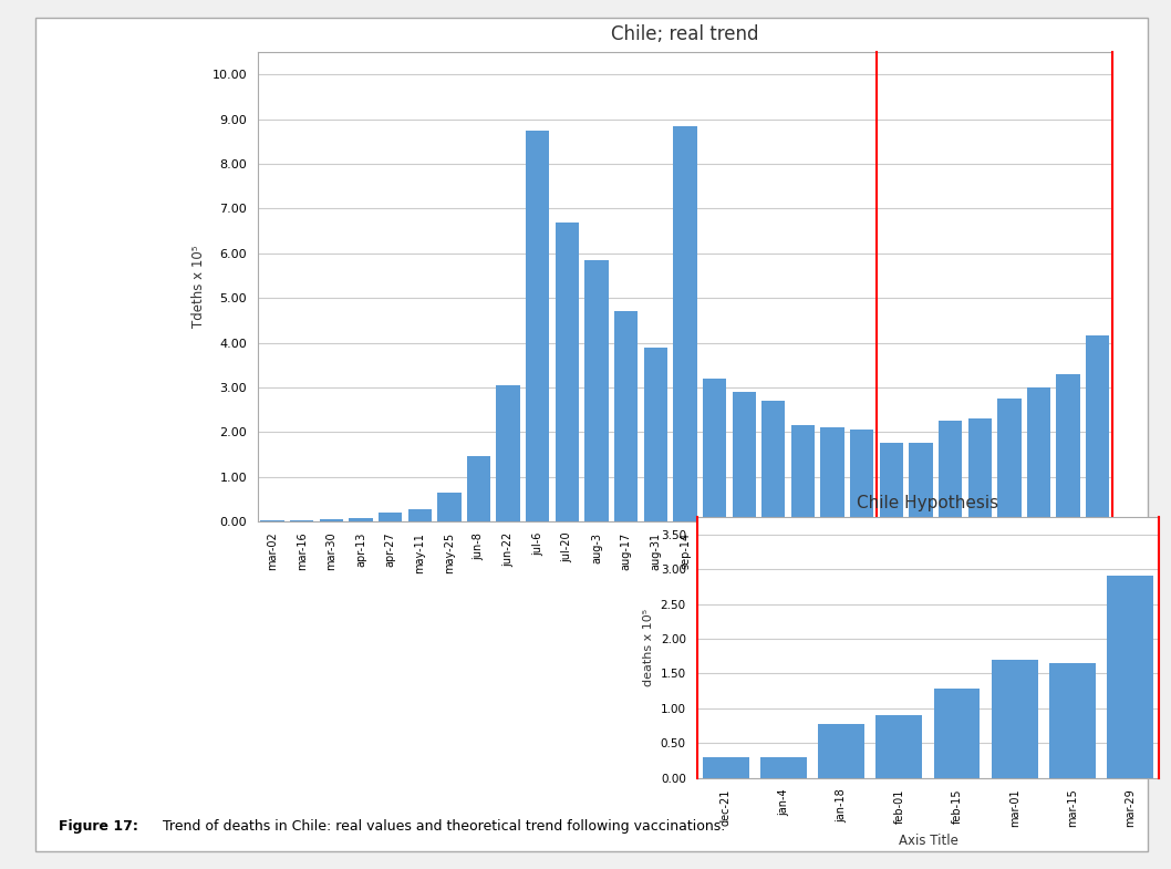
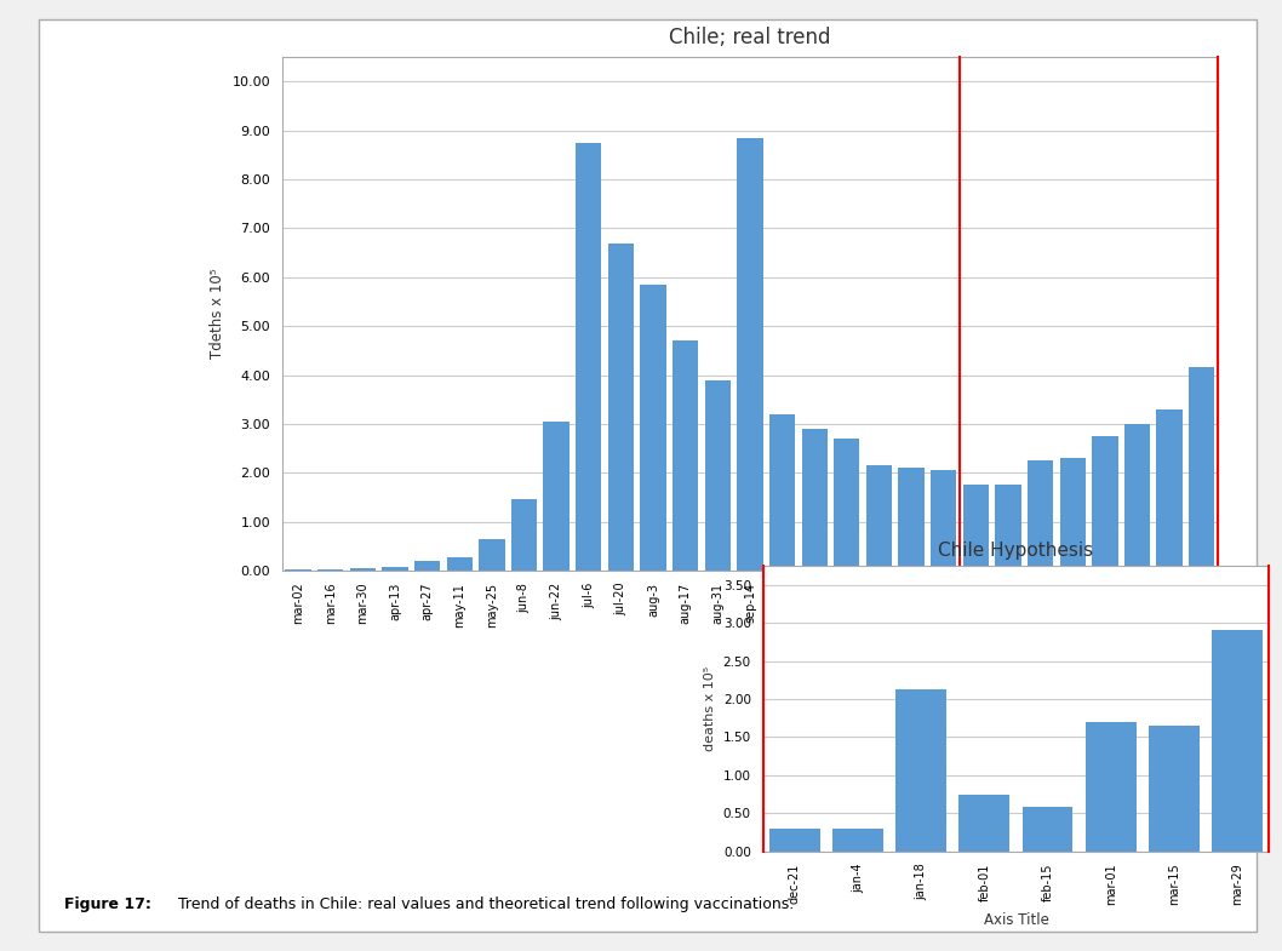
Chile Hypothesis/jan-18: 0.77 -> 2.12
Chile Hypothesis/feb-01: 0.90 -> 0.74
Chile Hypothesis/feb-15: 1.28 -> 0.58
